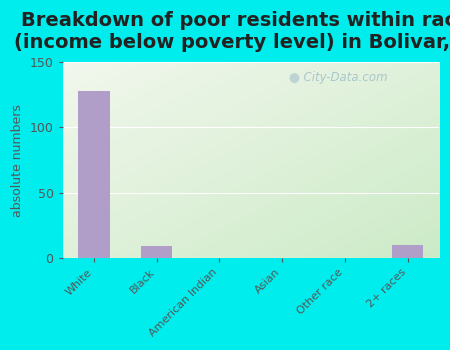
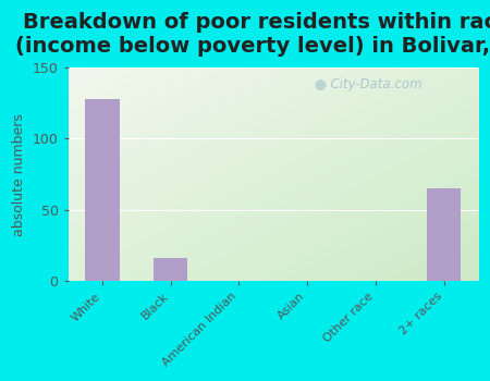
Black: 9 -> 16
2+ races: 10 -> 65
